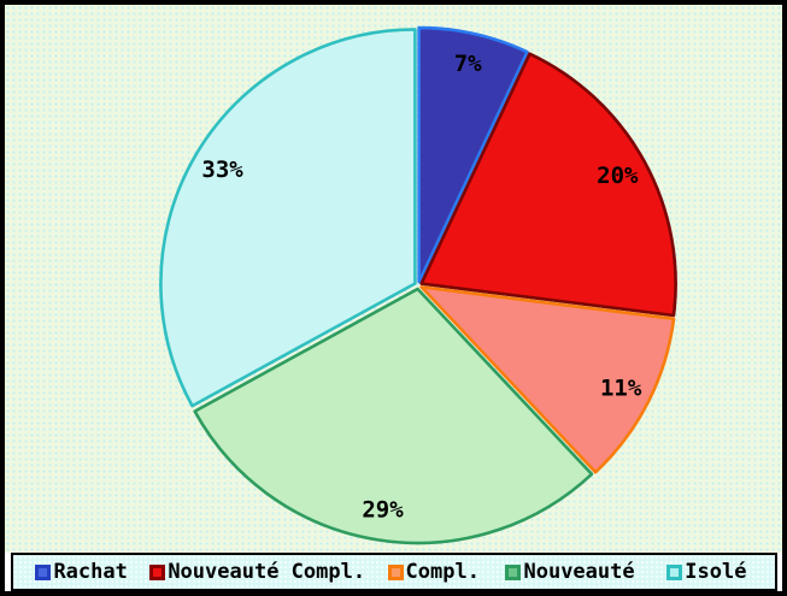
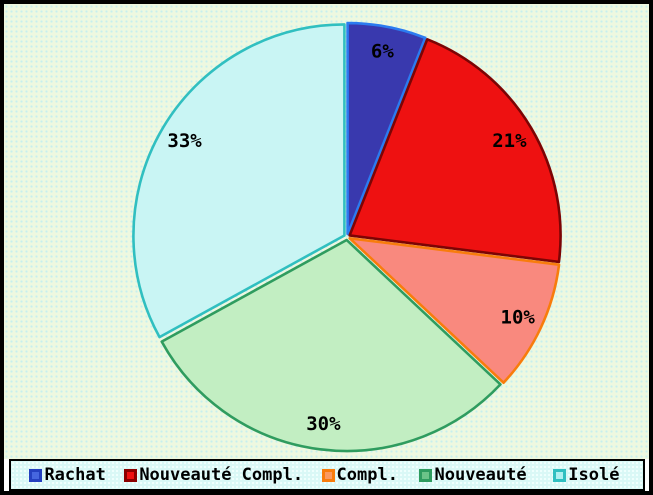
Rachat: 7% -> 6%
Nouveauté Compl.: 20% -> 21%
Compl.: 11% -> 10%
Nouveauté: 29% -> 30%
